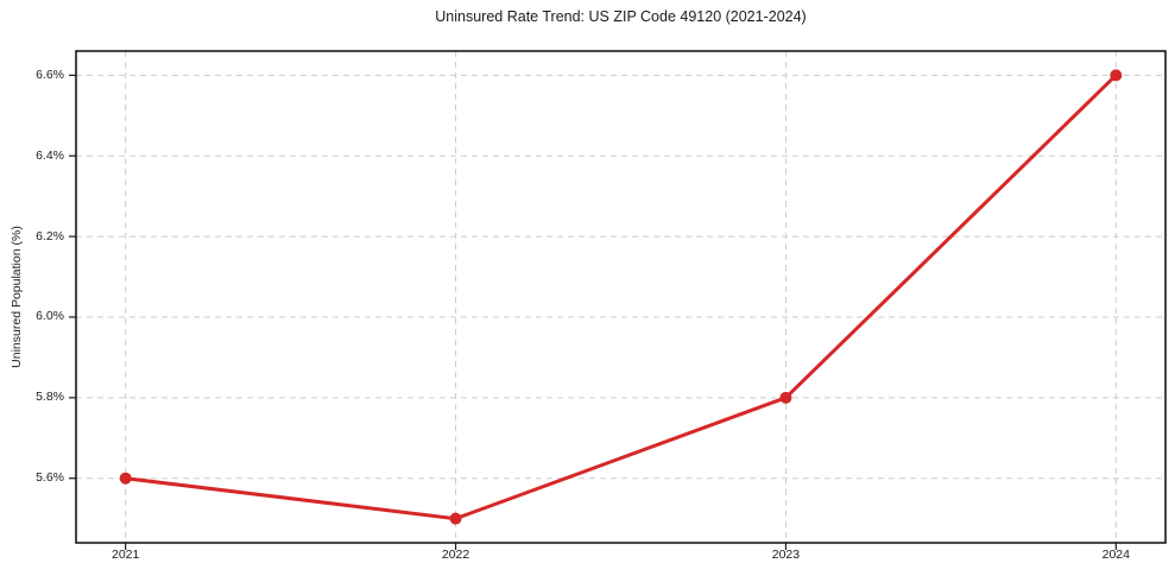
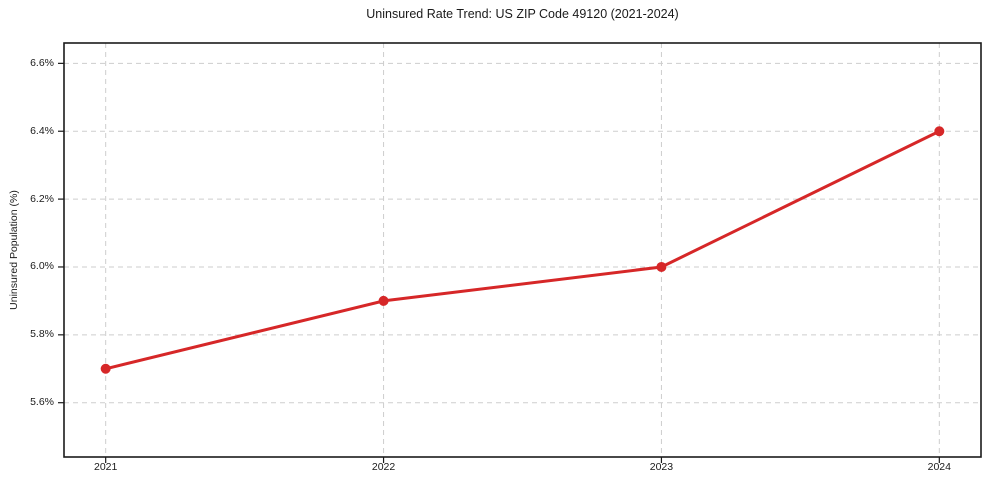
2021: 5.6% -> 5.7%
2022: 5.5% -> 5.9%
2023: 5.8% -> 6.0%
2024: 6.6% -> 6.4%
